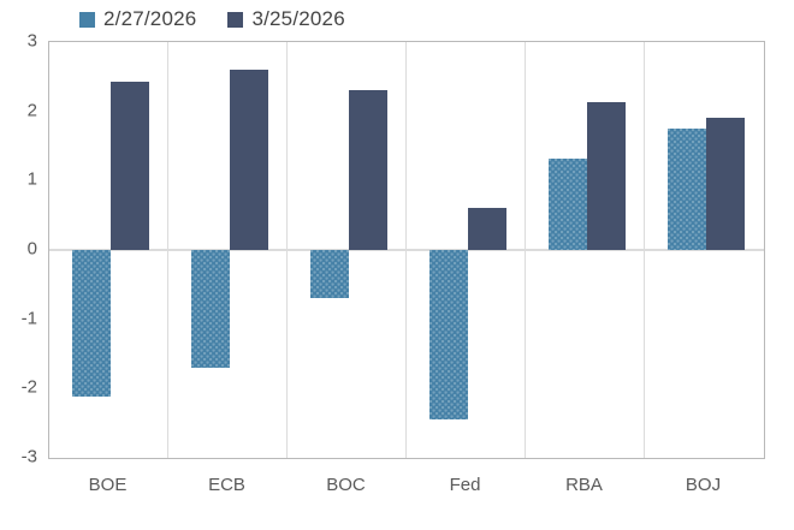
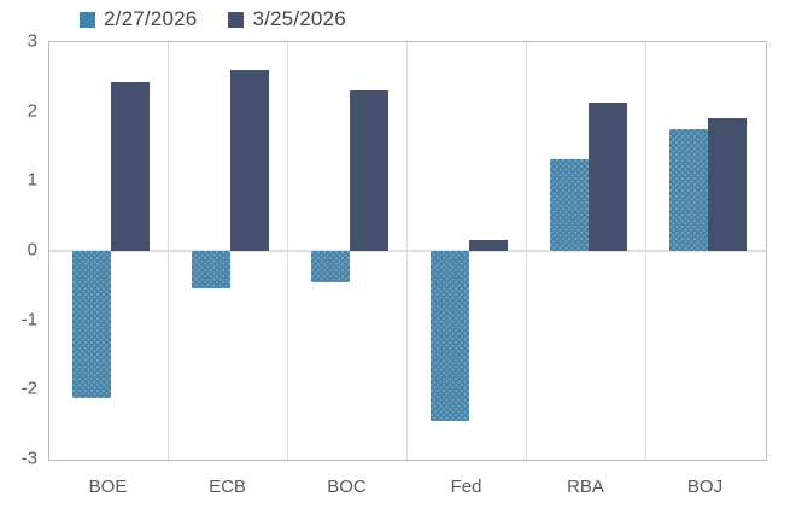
2/27/2026/ECB: -1.7 -> -0.5
2/27/2026/BOC: -0.7 -> -0.5
3/25/2026/Fed: 0.6 -> 0.2
